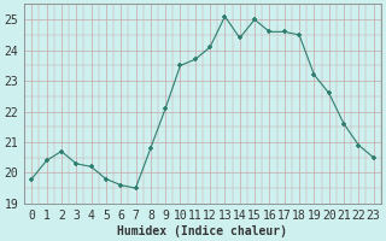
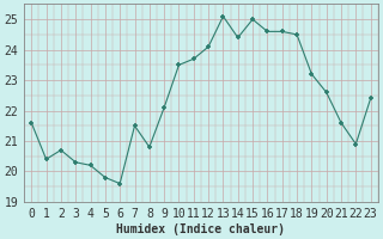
0: 19.8 -> 21.6
7: 19.5 -> 21.5
23: 20.5 -> 22.4
